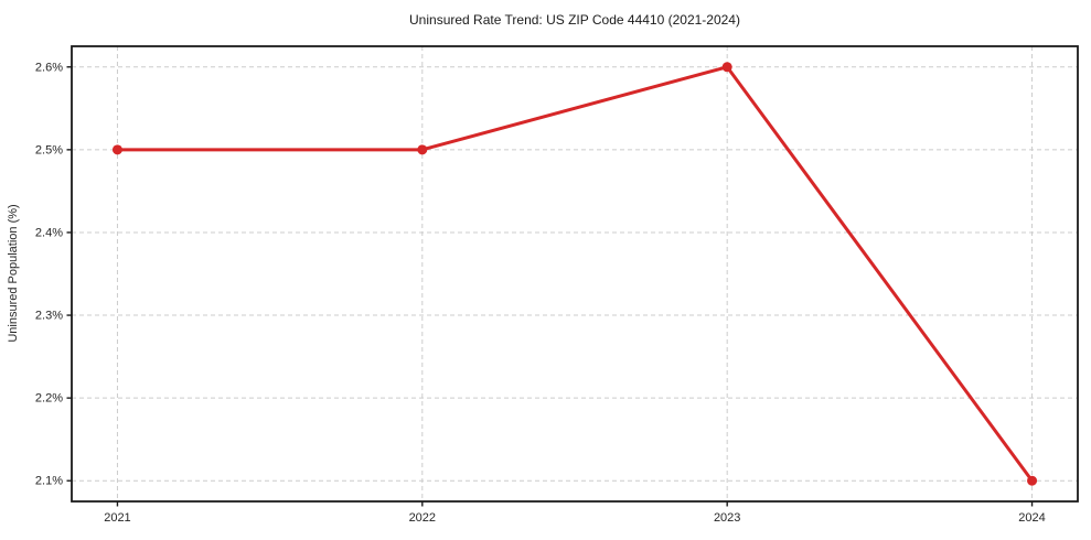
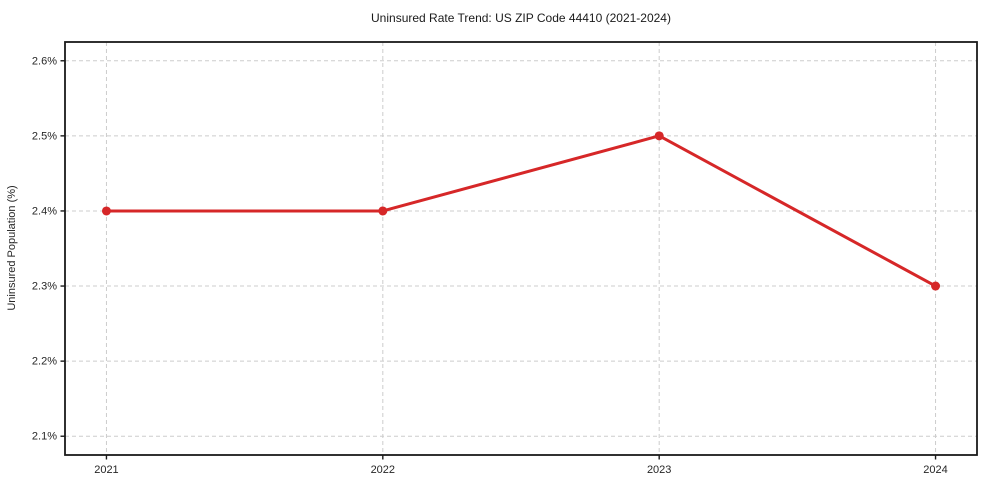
2021: 2.5% -> 2.4%
2022: 2.5% -> 2.4%
2023: 2.6% -> 2.5%
2024: 2.1% -> 2.3%
